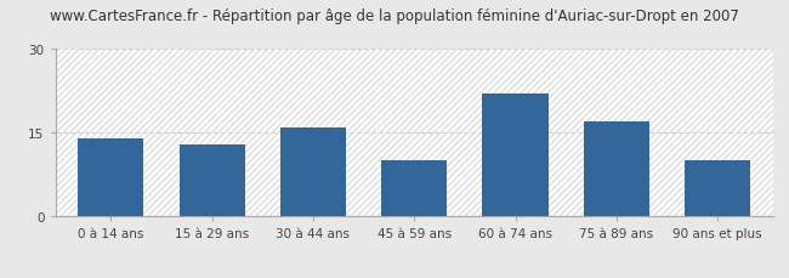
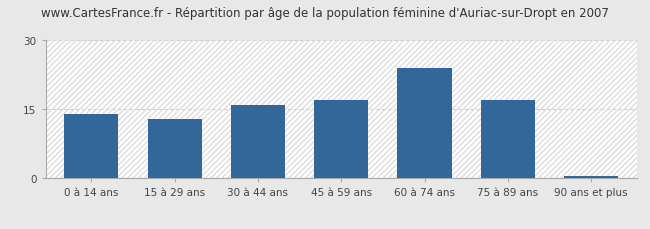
45 à 59 ans: 10.0 -> 17.0
60 à 74 ans: 22.0 -> 24.0
90 ans et plus: 10.0 -> 0.5
